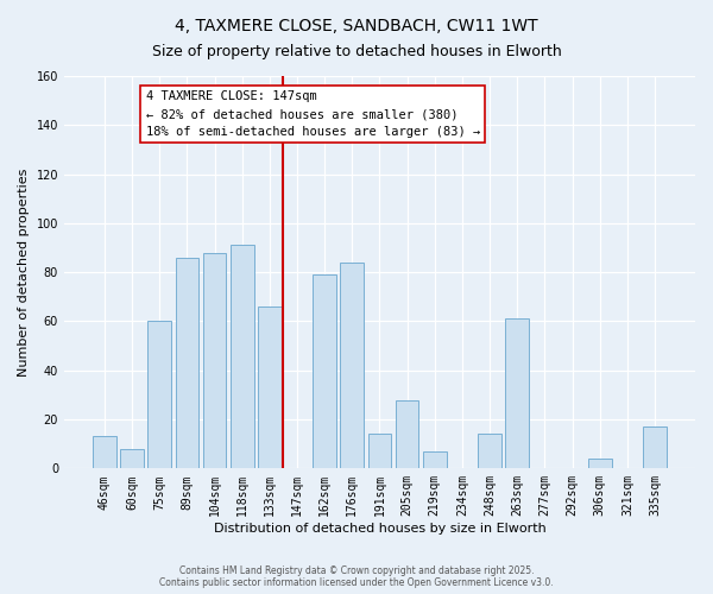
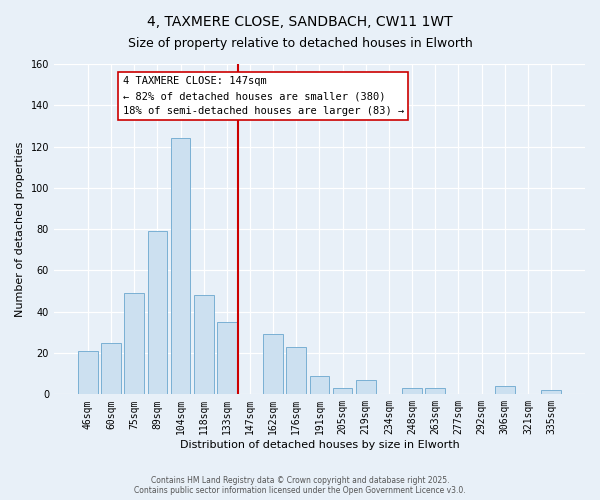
46sqm: 13 -> 21
60sqm: 8 -> 25
75sqm: 60 -> 49
89sqm: 86 -> 79
104sqm: 88 -> 124
118sqm: 91 -> 48
133sqm: 66 -> 35
162sqm: 79 -> 29
176sqm: 84 -> 23
191sqm: 14 -> 9
205sqm: 28 -> 3
248sqm: 14 -> 3
263sqm: 61 -> 3
335sqm: 17 -> 2
